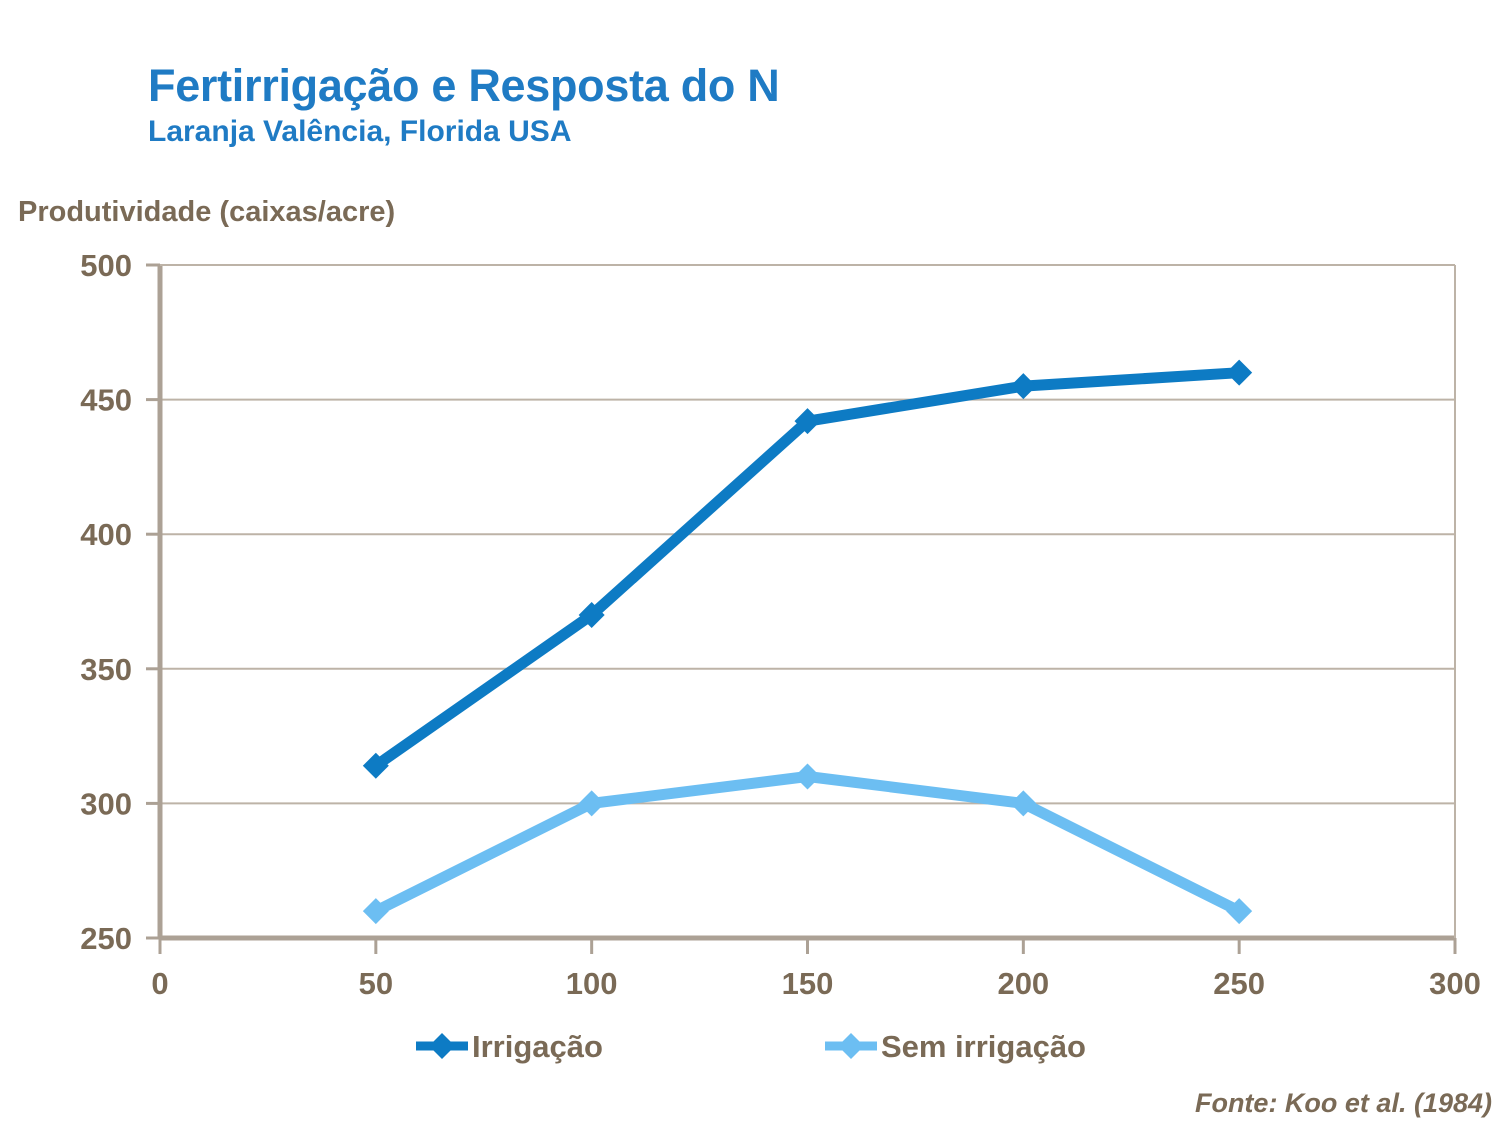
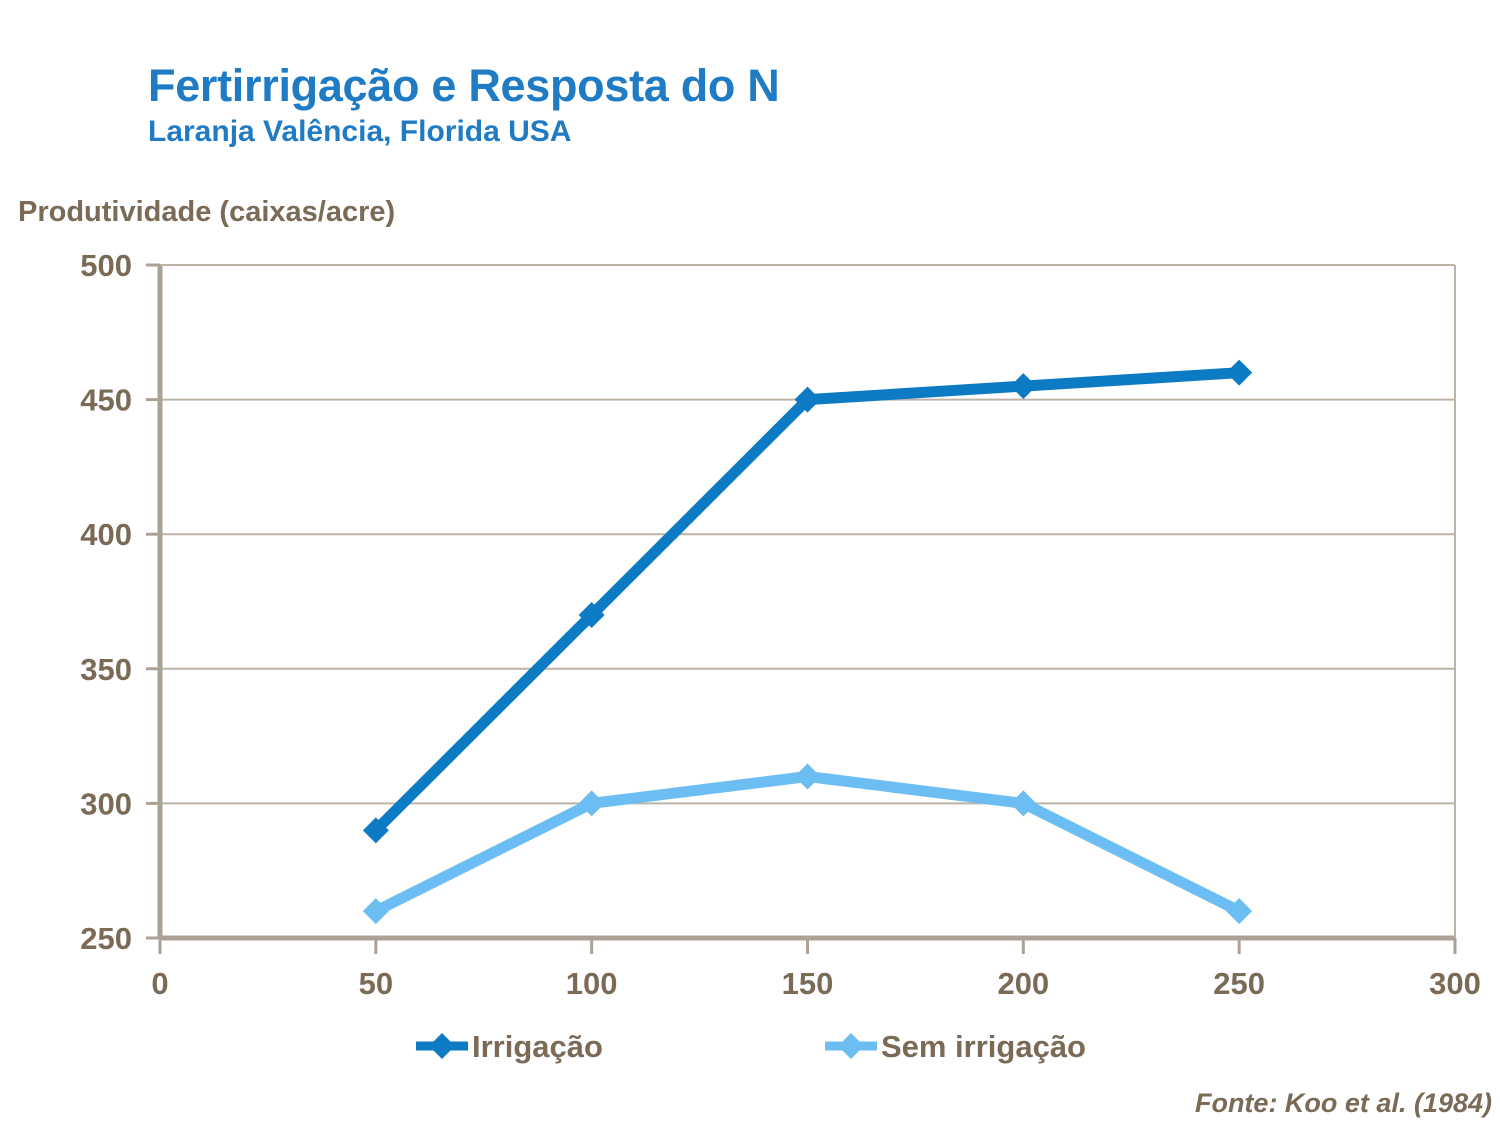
Irrigação/50: 314 -> 290
Irrigação/150: 442 -> 450
